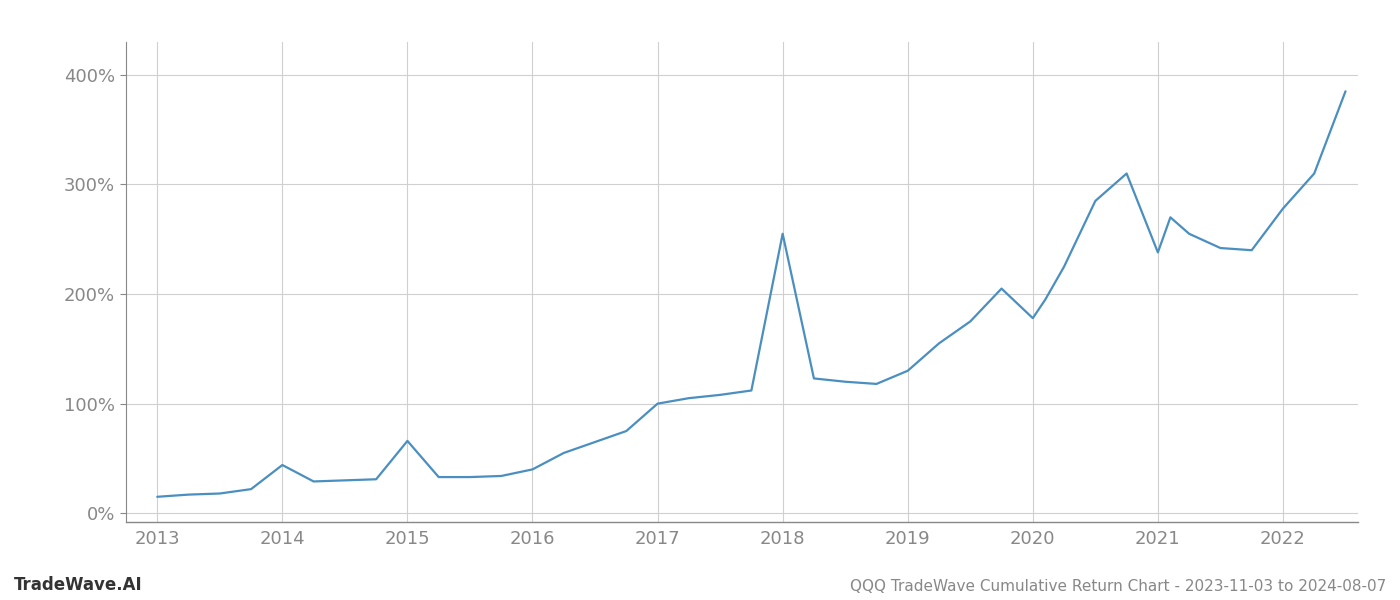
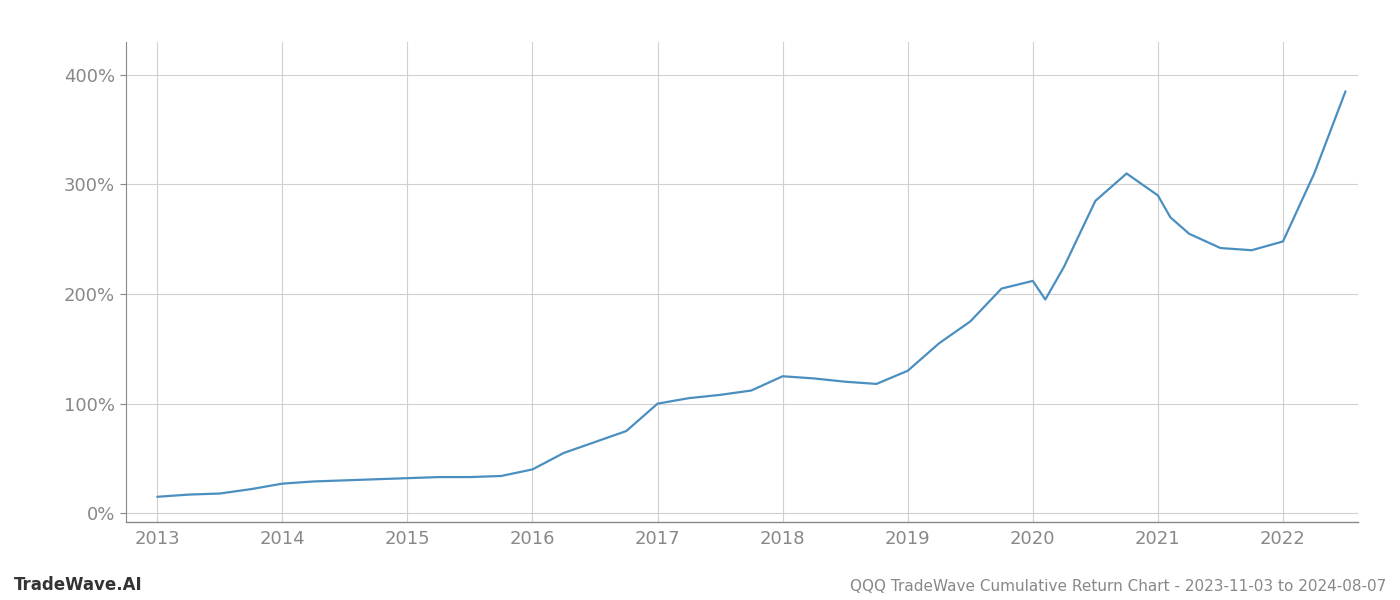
2014: 44% -> 27%
2015: 66% -> 32%
2018: 255% -> 125%
2020: 178% -> 212%
2021: 238% -> 290%
2022: 278% -> 248%
